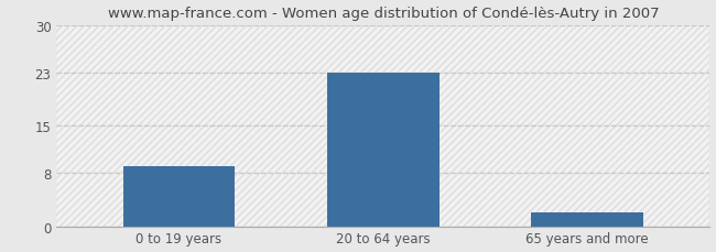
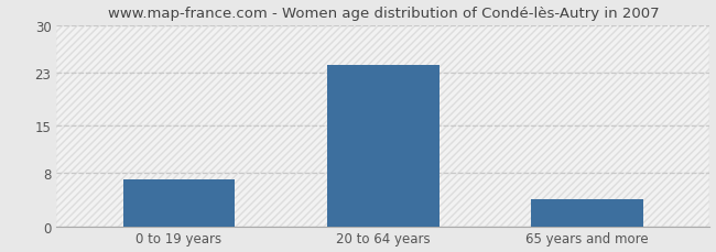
0 to 19 years: 9 -> 7
20 to 64 years: 23 -> 24
65 years and more: 2 -> 4
